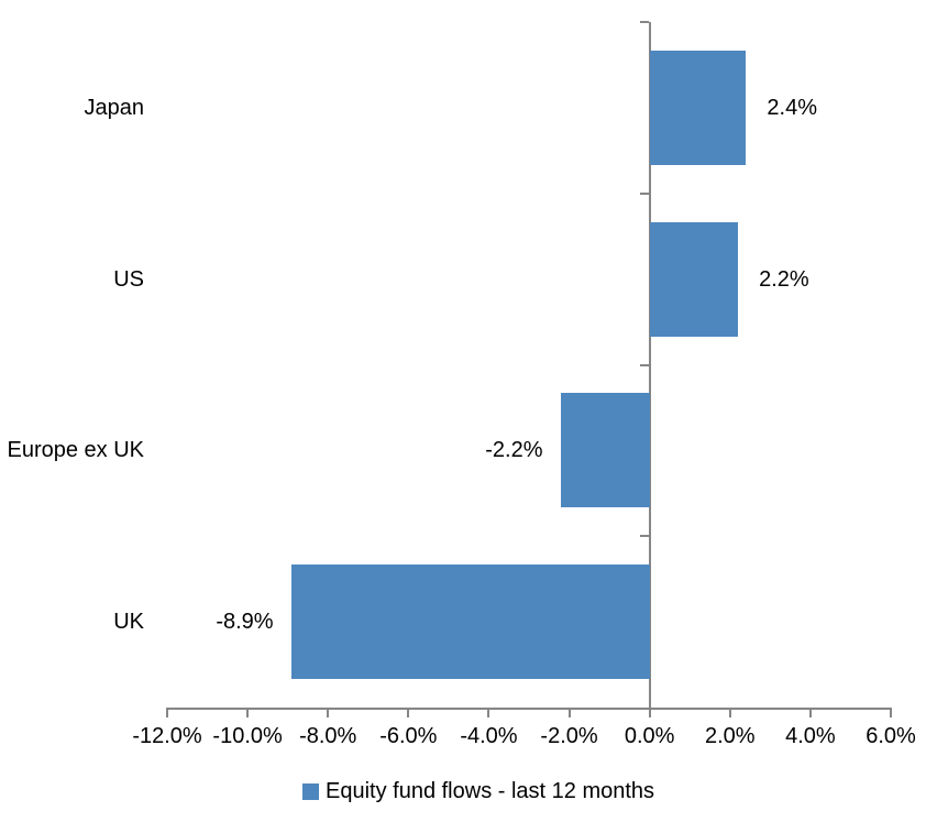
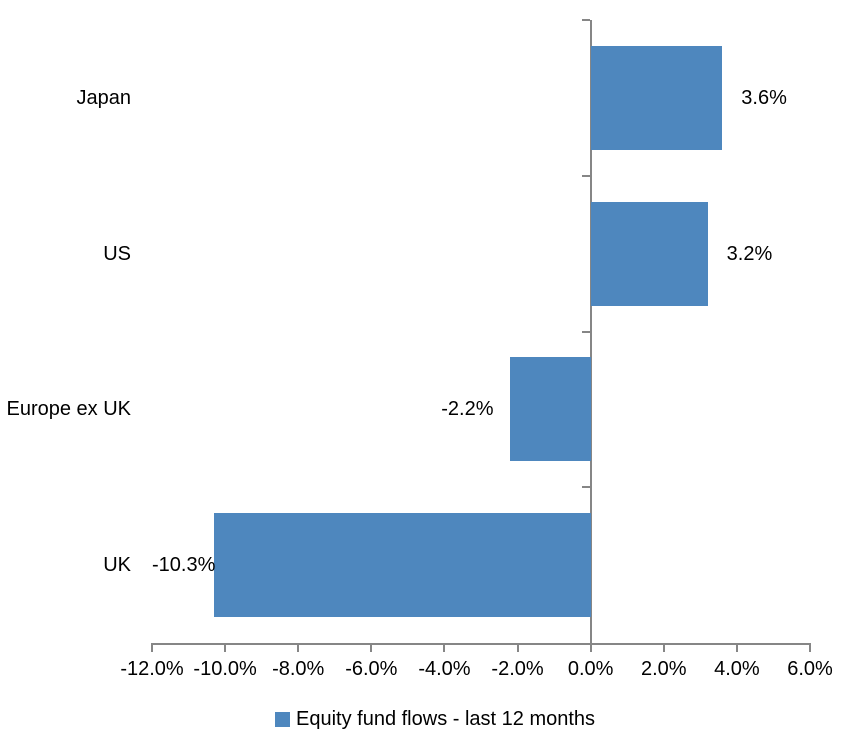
Japan: 2.4% -> 3.6%
US: 2.2% -> 3.2%
UK: -8.9% -> -10.3%
